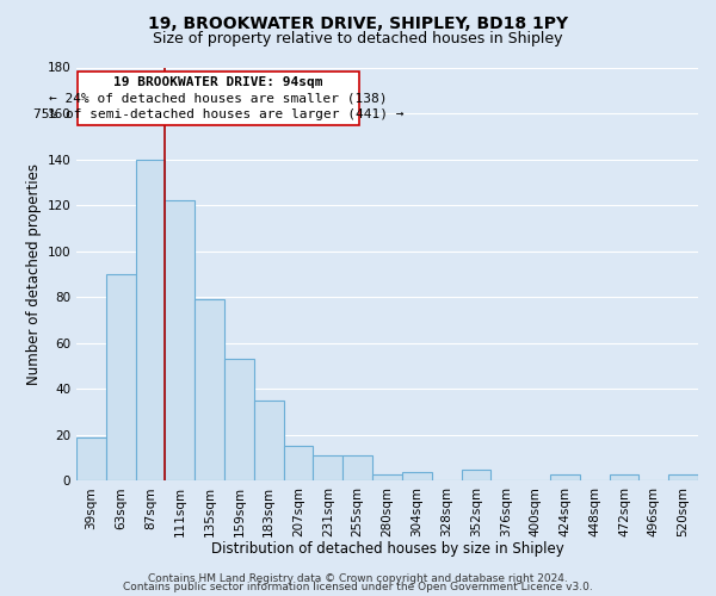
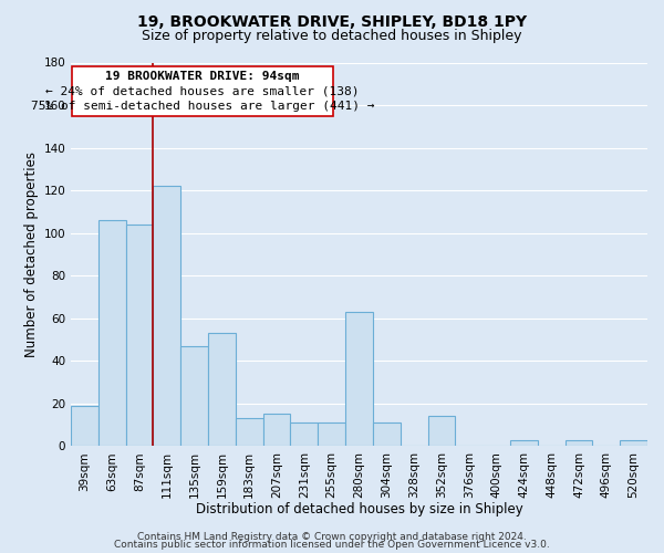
63sqm: 90 -> 106
87sqm: 140 -> 104
135sqm: 79 -> 47
183sqm: 35 -> 13
280sqm: 3 -> 63
304sqm: 4 -> 11
352sqm: 5 -> 14
